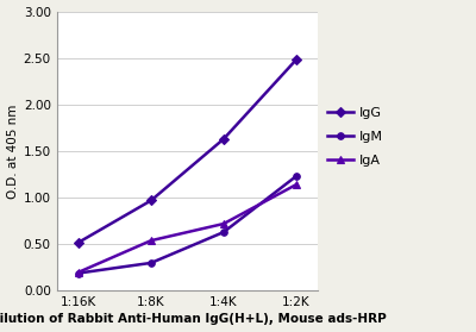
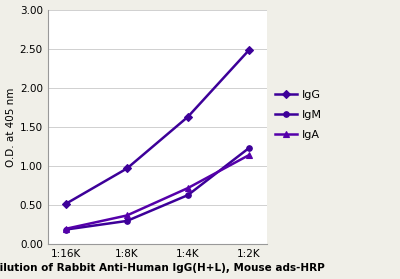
IgA/1:8K: 0.54 -> 0.37
